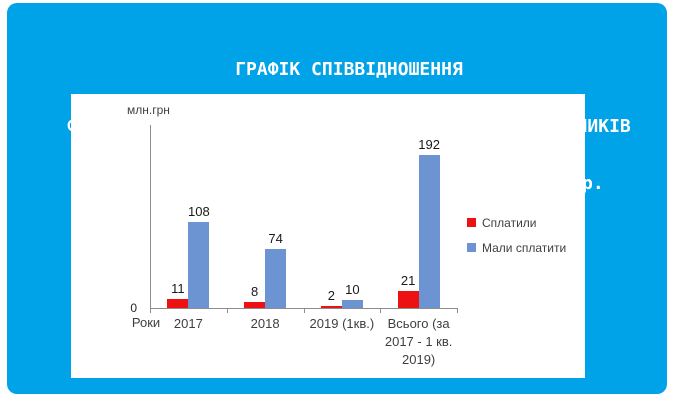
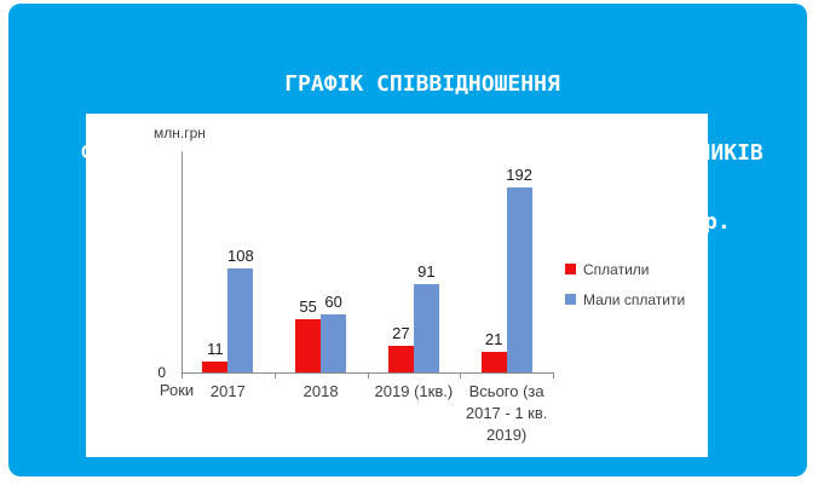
Сплатили/2018: 8 -> 55
Мали сплатити/2018: 74 -> 60
Сплатили/2019 (1кв.): 2 -> 27
Мали сплатити/2019 (1кв.): 10 -> 91
